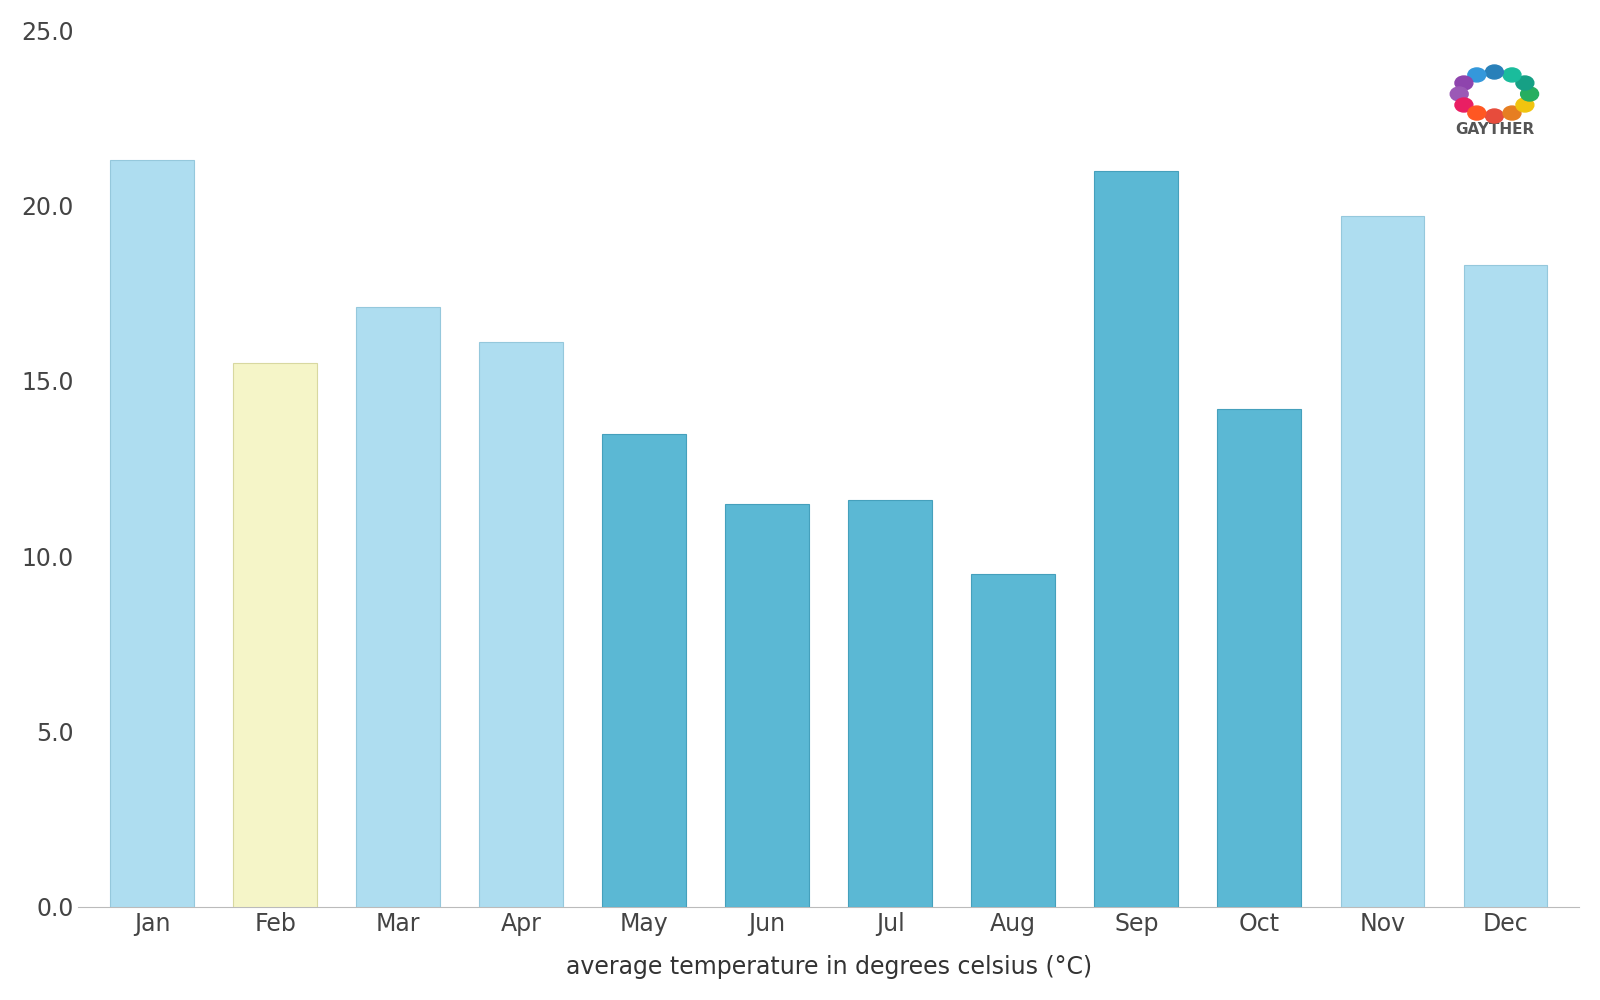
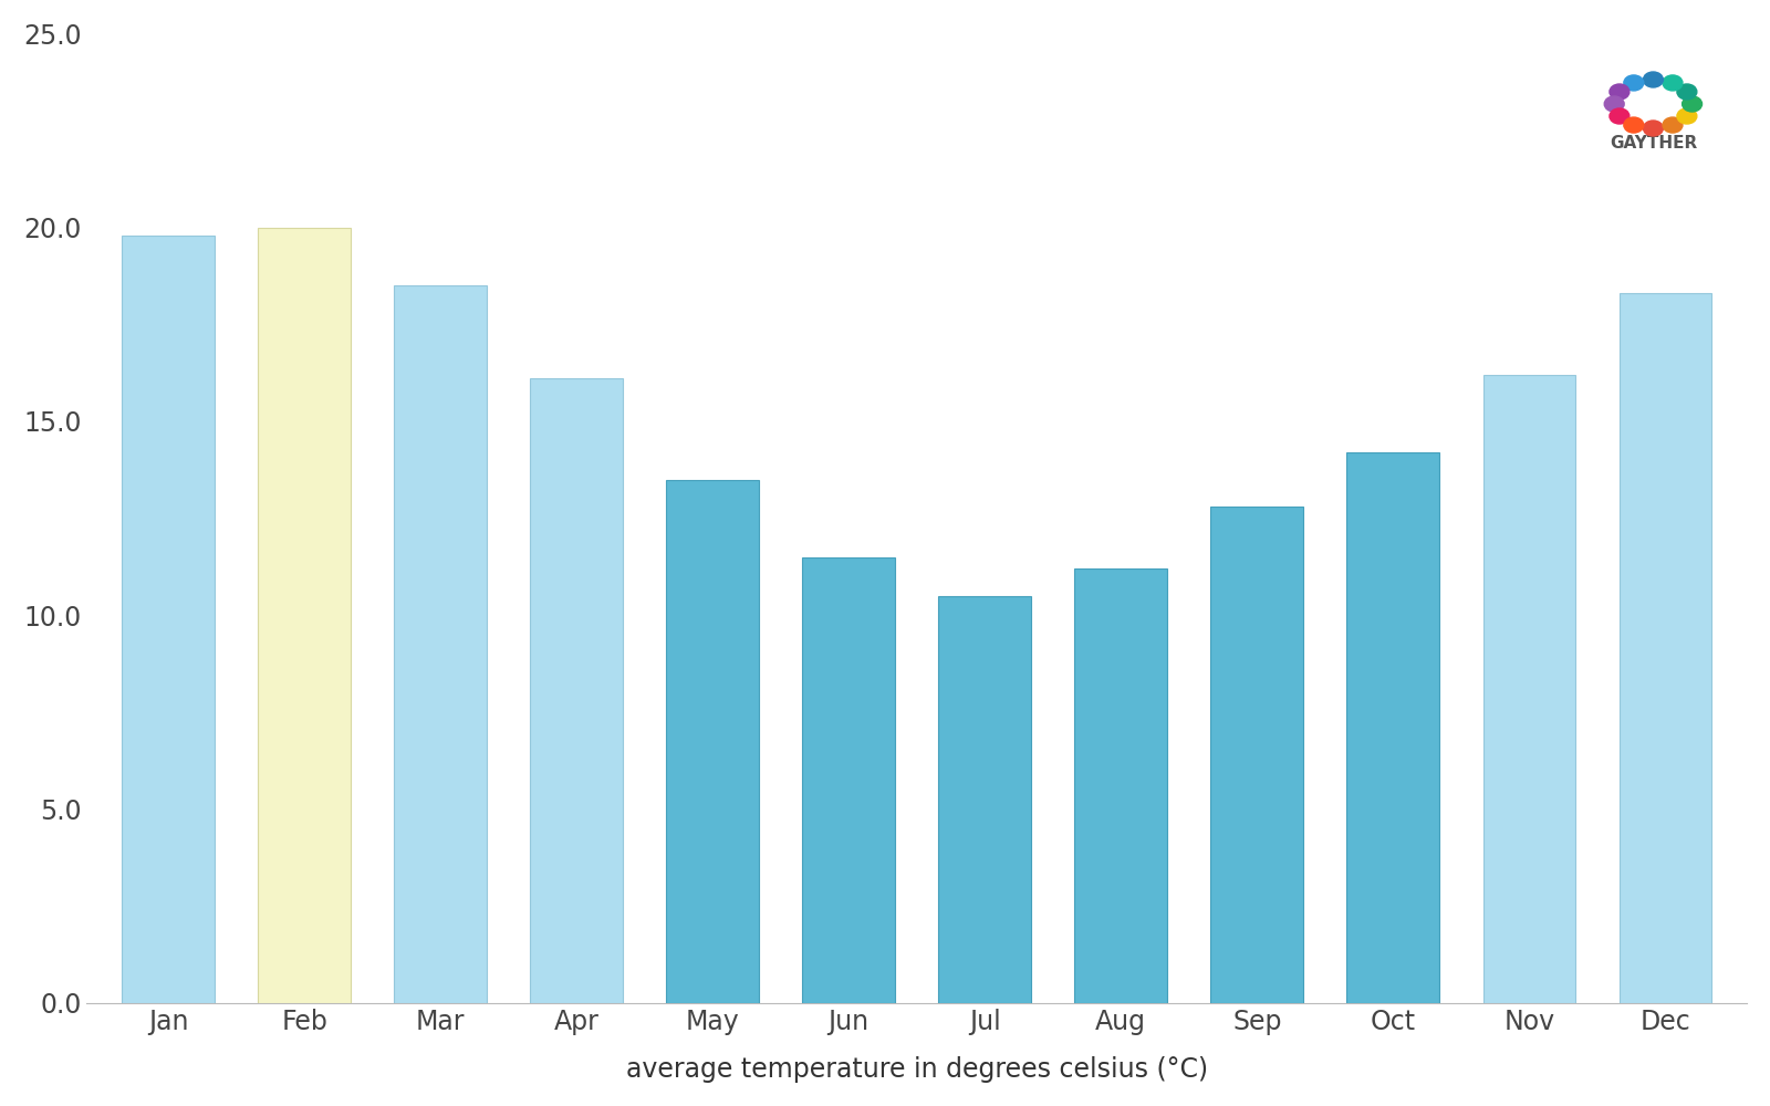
Jan: 21.3 -> 19.8
Feb: 15.5 -> 20.0
Mar: 17.1 -> 18.5
Jul: 11.6 -> 10.5
Aug: 9.5 -> 11.2
Sep: 21.0 -> 12.8
Nov: 19.7 -> 16.2
